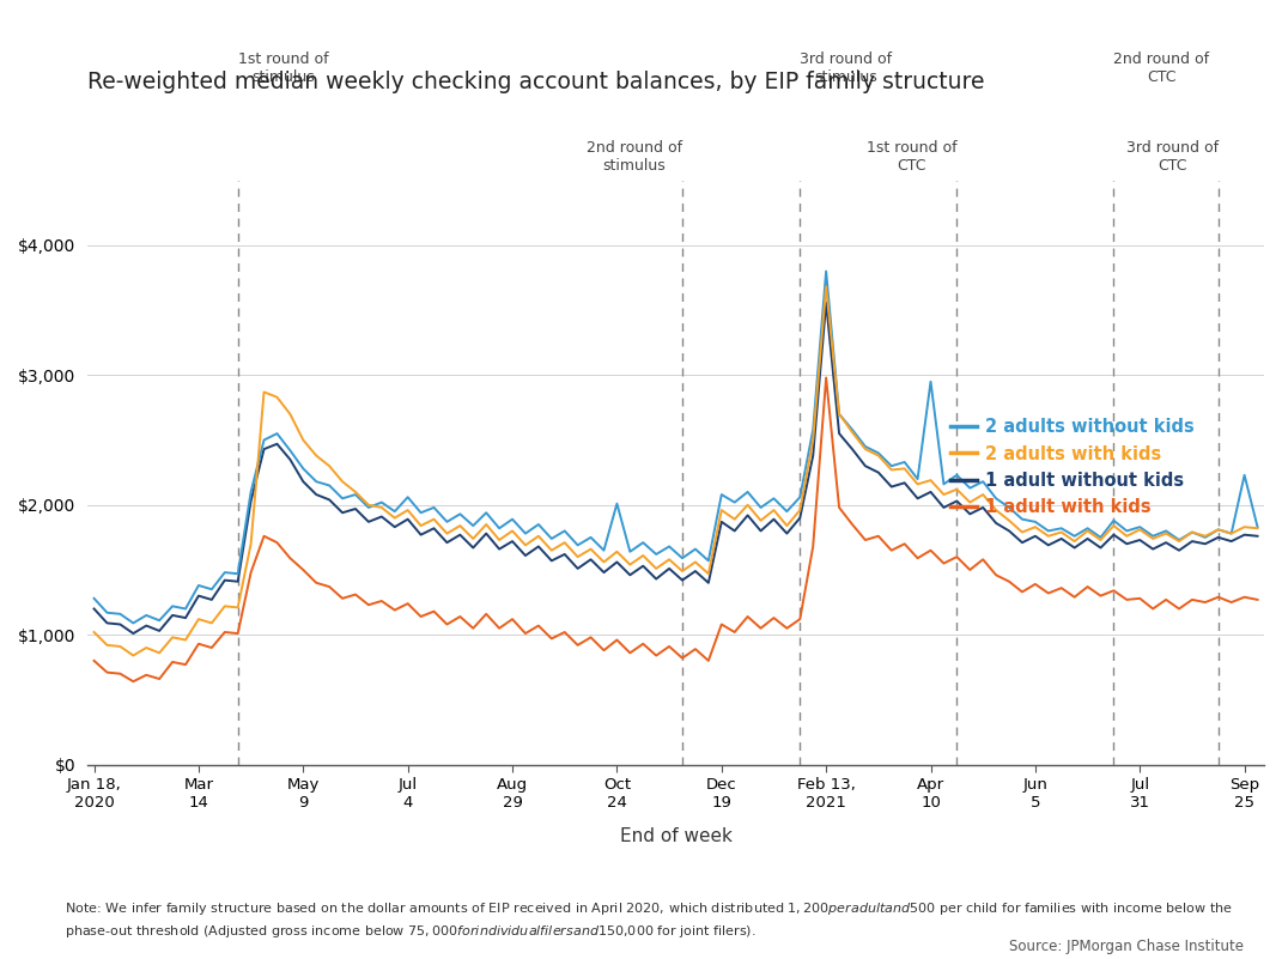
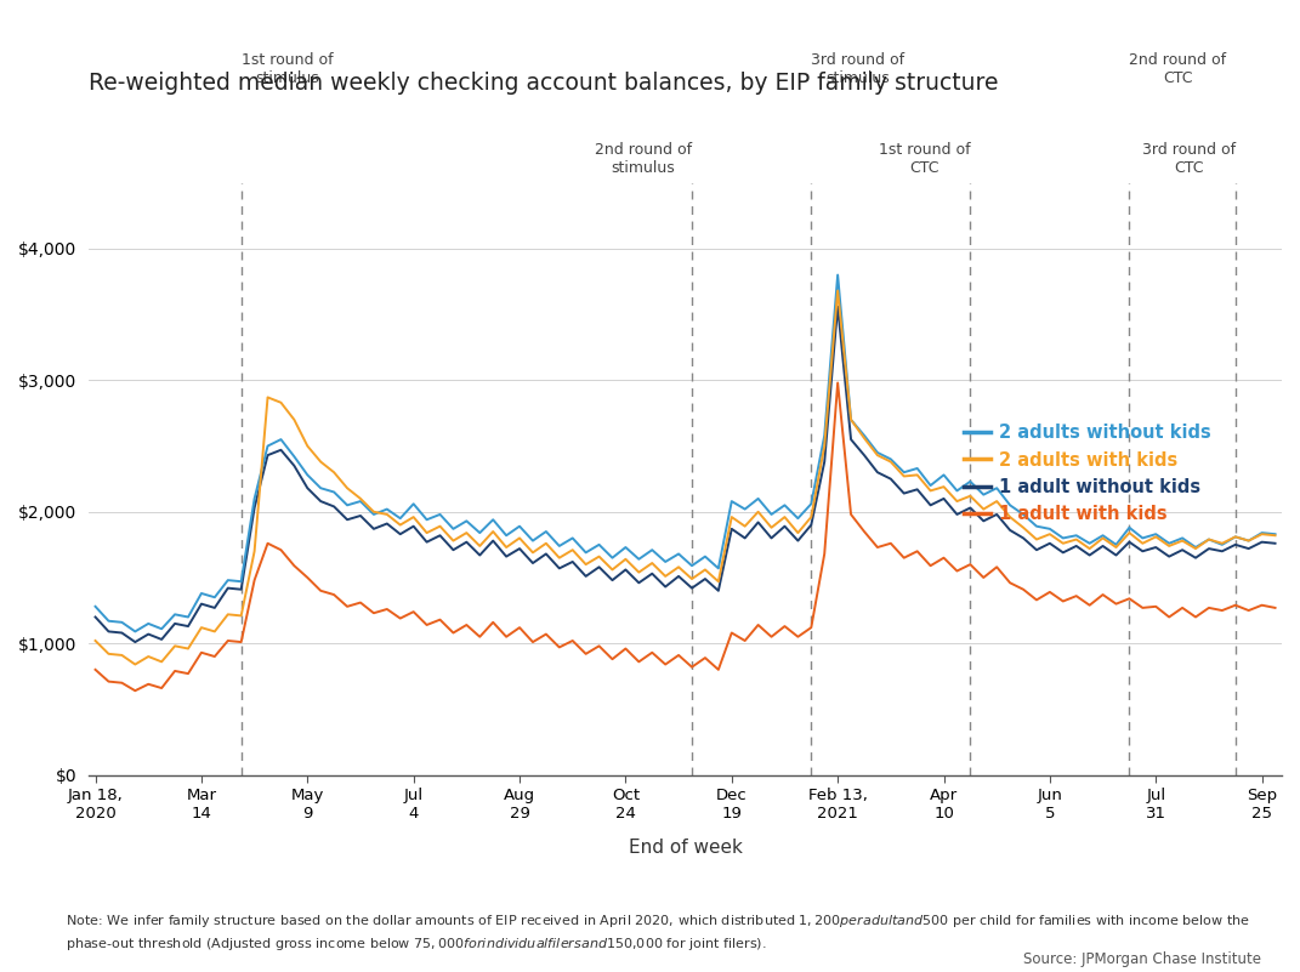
2 adults without kids/Oct 24: $2,010 -> $1,730
2 adults without kids/Apr 10: $2,950 -> $2,280
2 adults without kids/Sep 25: $2,230 -> $1,840
